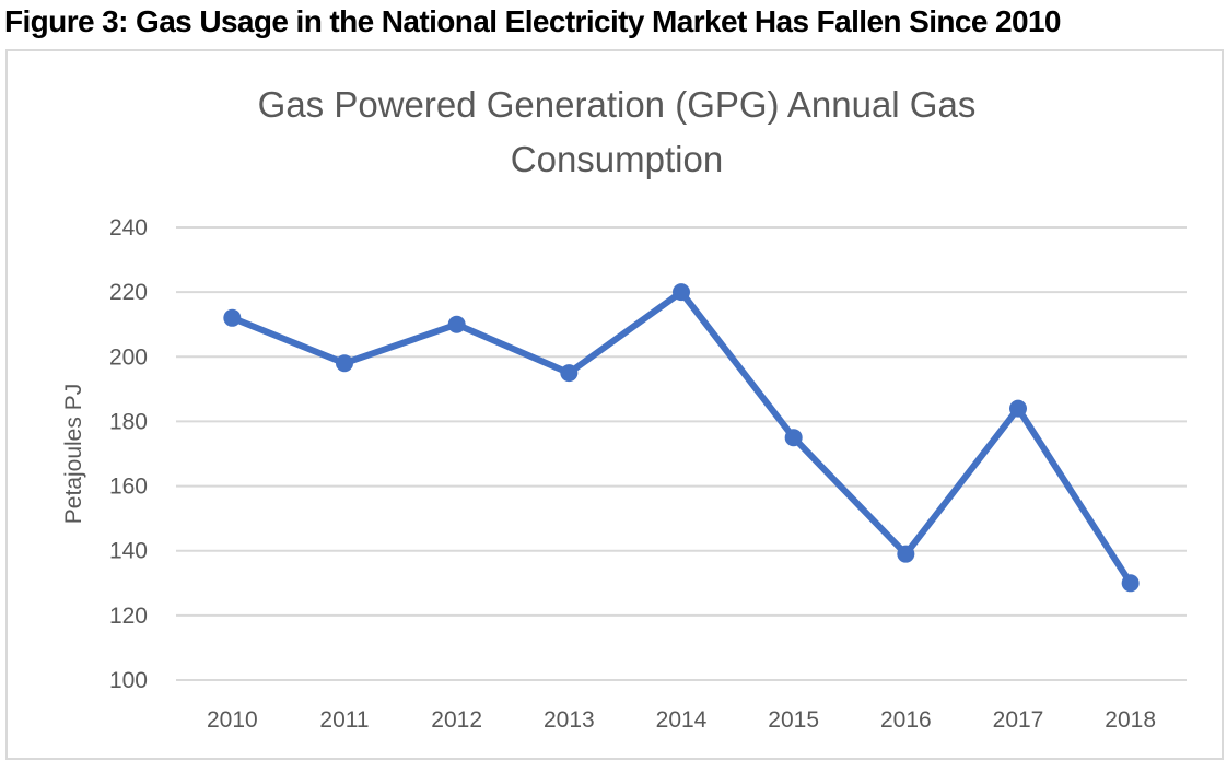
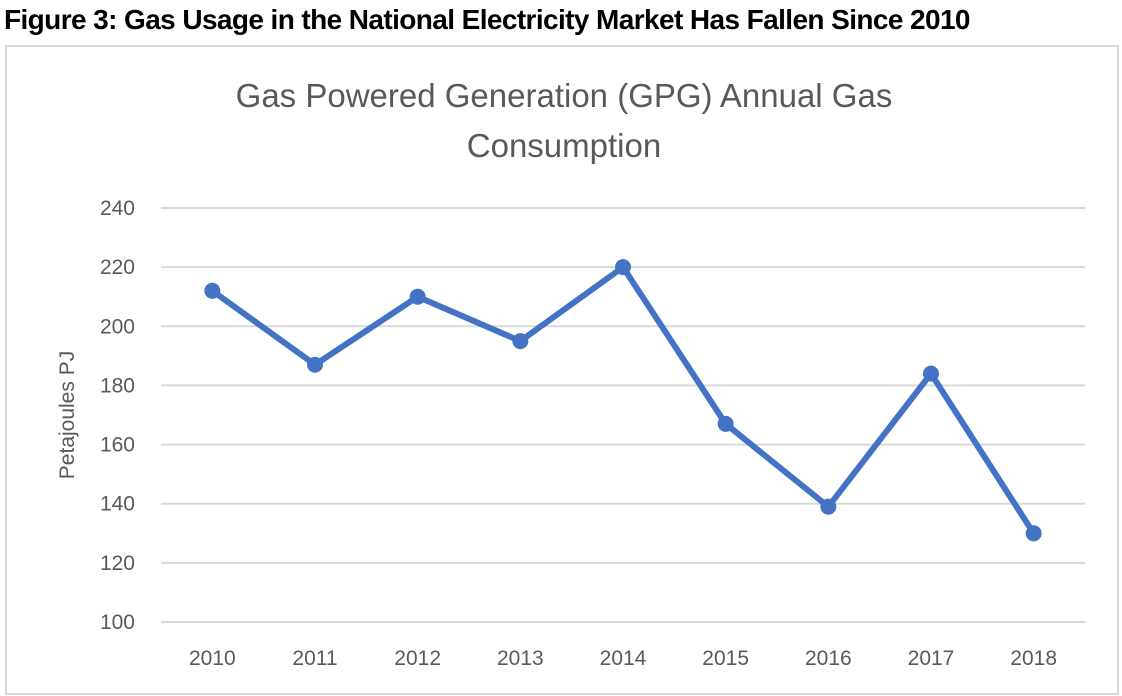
2011: 198 -> 187
2015: 175 -> 167
